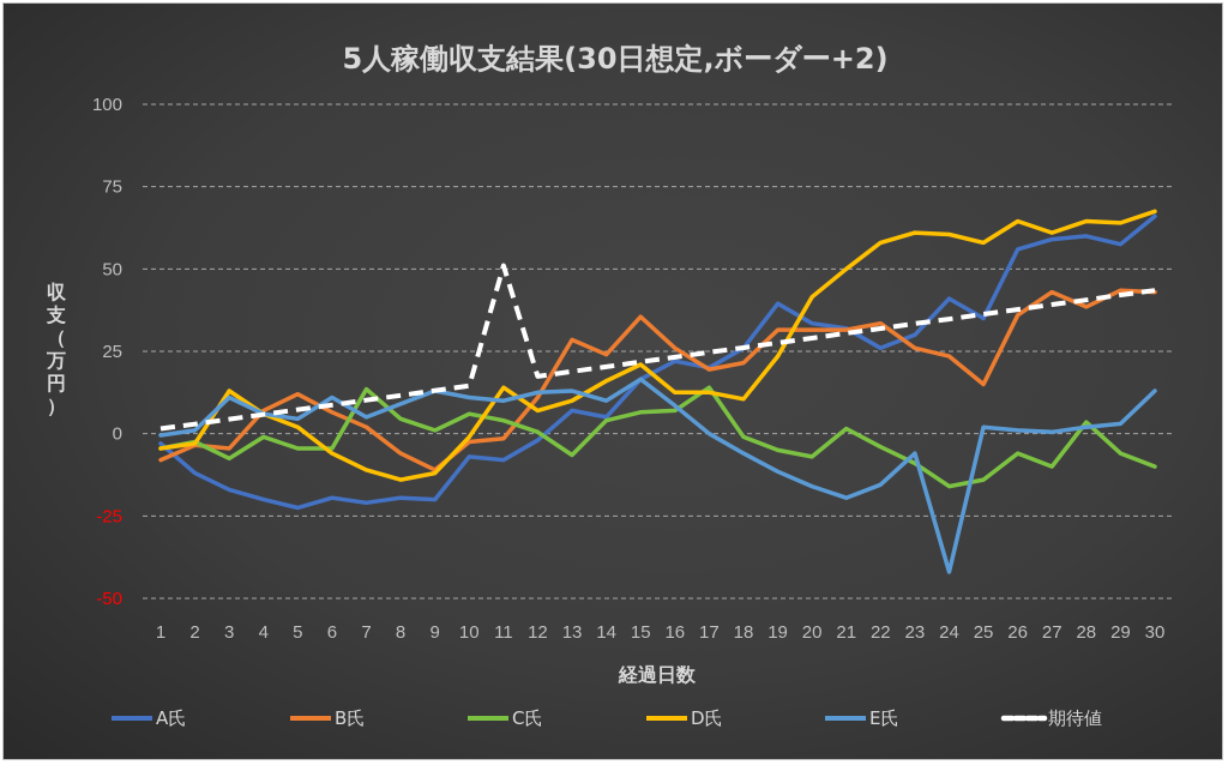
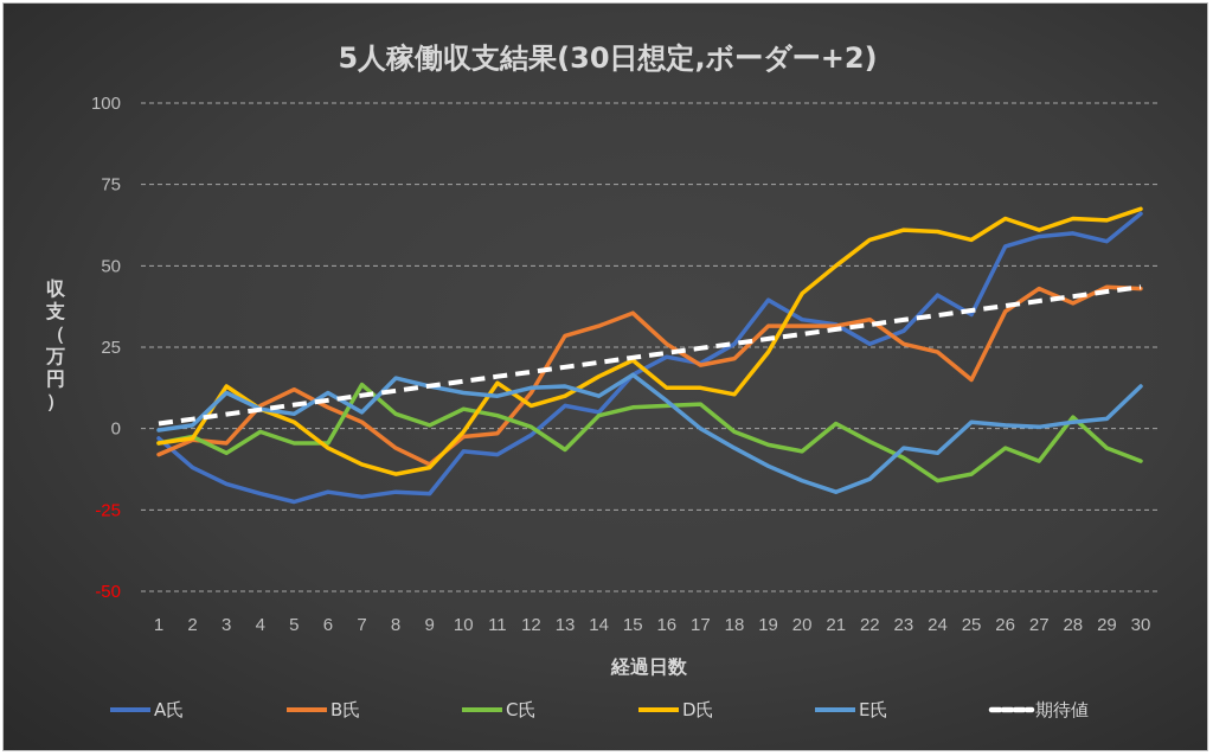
E氏/8: 9 -> 16
期待値/11: 51 -> 16
B氏/14: 24 -> 32
C氏/17: 14 -> 8
E氏/24: -42 -> -8
